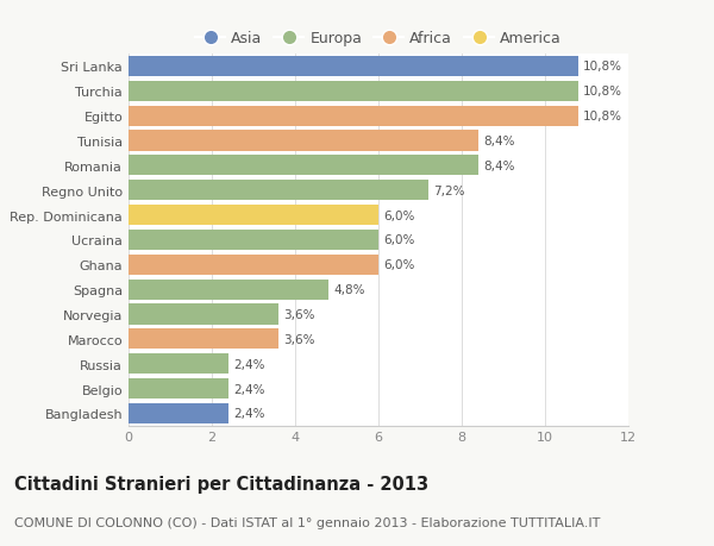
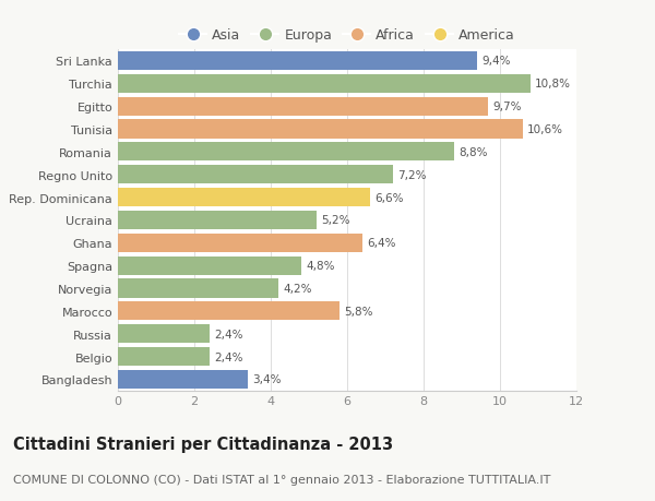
Sri Lanka: 10,8% -> 9,4%
Egitto: 10,8% -> 9,7%
Tunisia: 8,4% -> 10,6%
Romania: 8,4% -> 8,8%
Rep. Dominicana: 6,0% -> 6,6%
Ucraina: 6,0% -> 5,2%
Ghana: 6,0% -> 6,4%
Norvegia: 3,6% -> 4,2%
Marocco: 3,6% -> 5,8%
Bangladesh: 2,4% -> 3,4%
